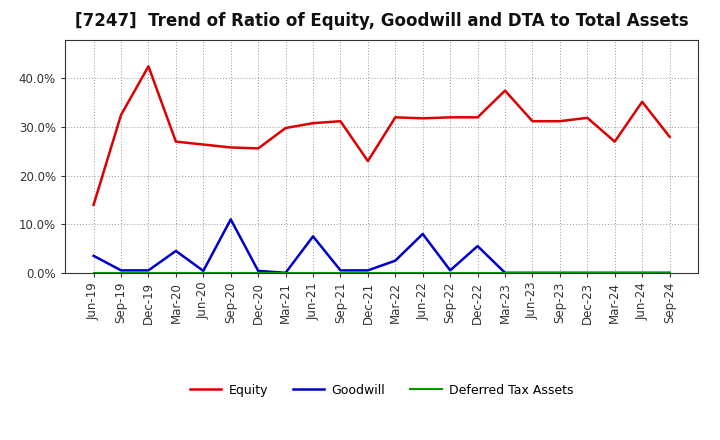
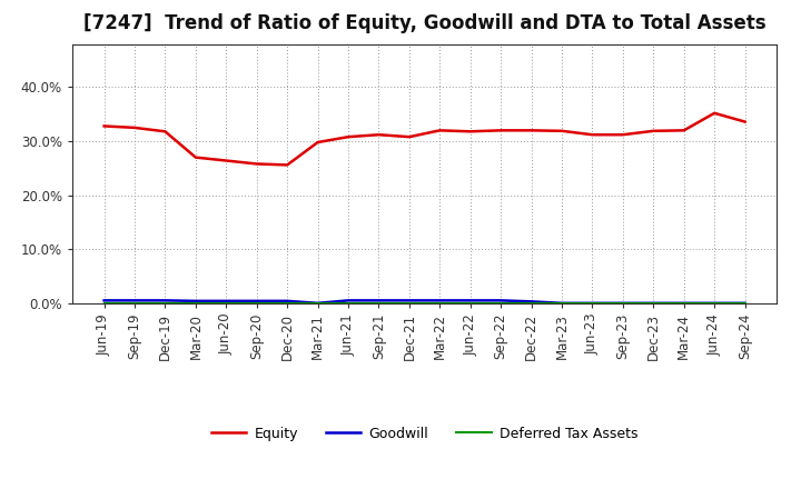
Equity/Jun-19: 14.0% -> 32.8%
Goodwill/Jun-19: 3.5% -> 0.5%
Equity/Dec-19: 42.5% -> 31.8%
Goodwill/Mar-20: 4.5% -> 0.4%
Goodwill/Sep-20: 11.0% -> 0.4%
Goodwill/Jun-21: 7.5% -> 0.5%
Equity/Dec-21: 23.0% -> 30.8%
Goodwill/Mar-22: 2.5% -> 0.5%
Goodwill/Jun-22: 8.0% -> 0.5%
Goodwill/Dec-22: 5.5% -> 0.3%
Equity/Mar-23: 37.5% -> 31.9%
Equity/Mar-24: 27.0% -> 32.0%
Equity/Sep-24: 28.0% -> 33.6%
